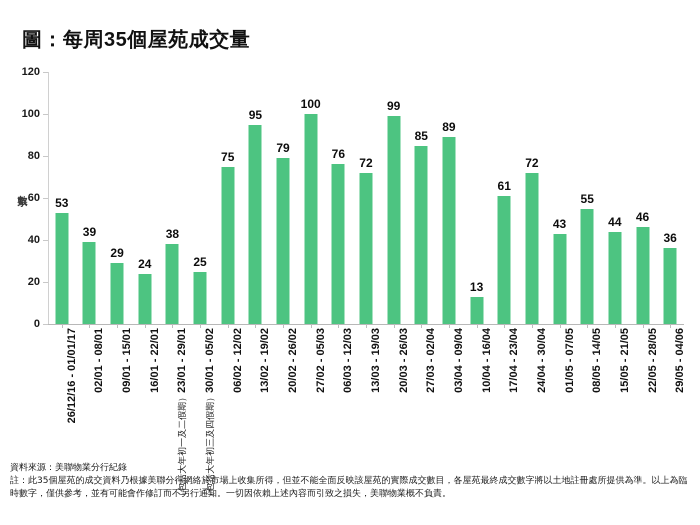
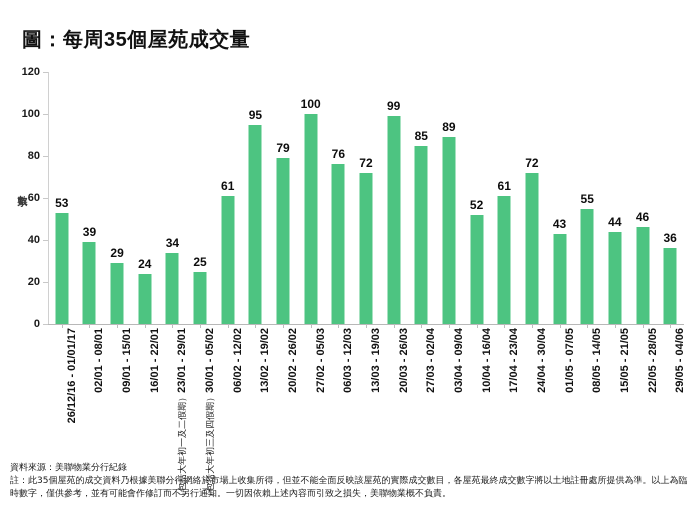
23/01 - 29/01: 38 -> 34
06/02 - 12/02: 75 -> 61
10/04 - 16/04: 13 -> 52
